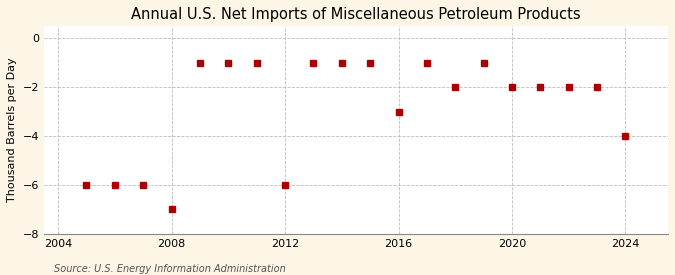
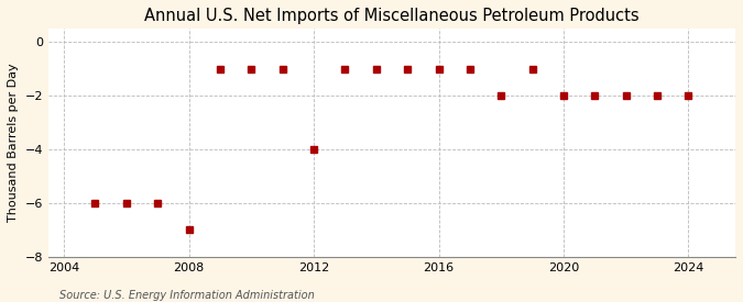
2012: -6 -> -4
2016: -3 -> -1
2024: -4 -> -2
